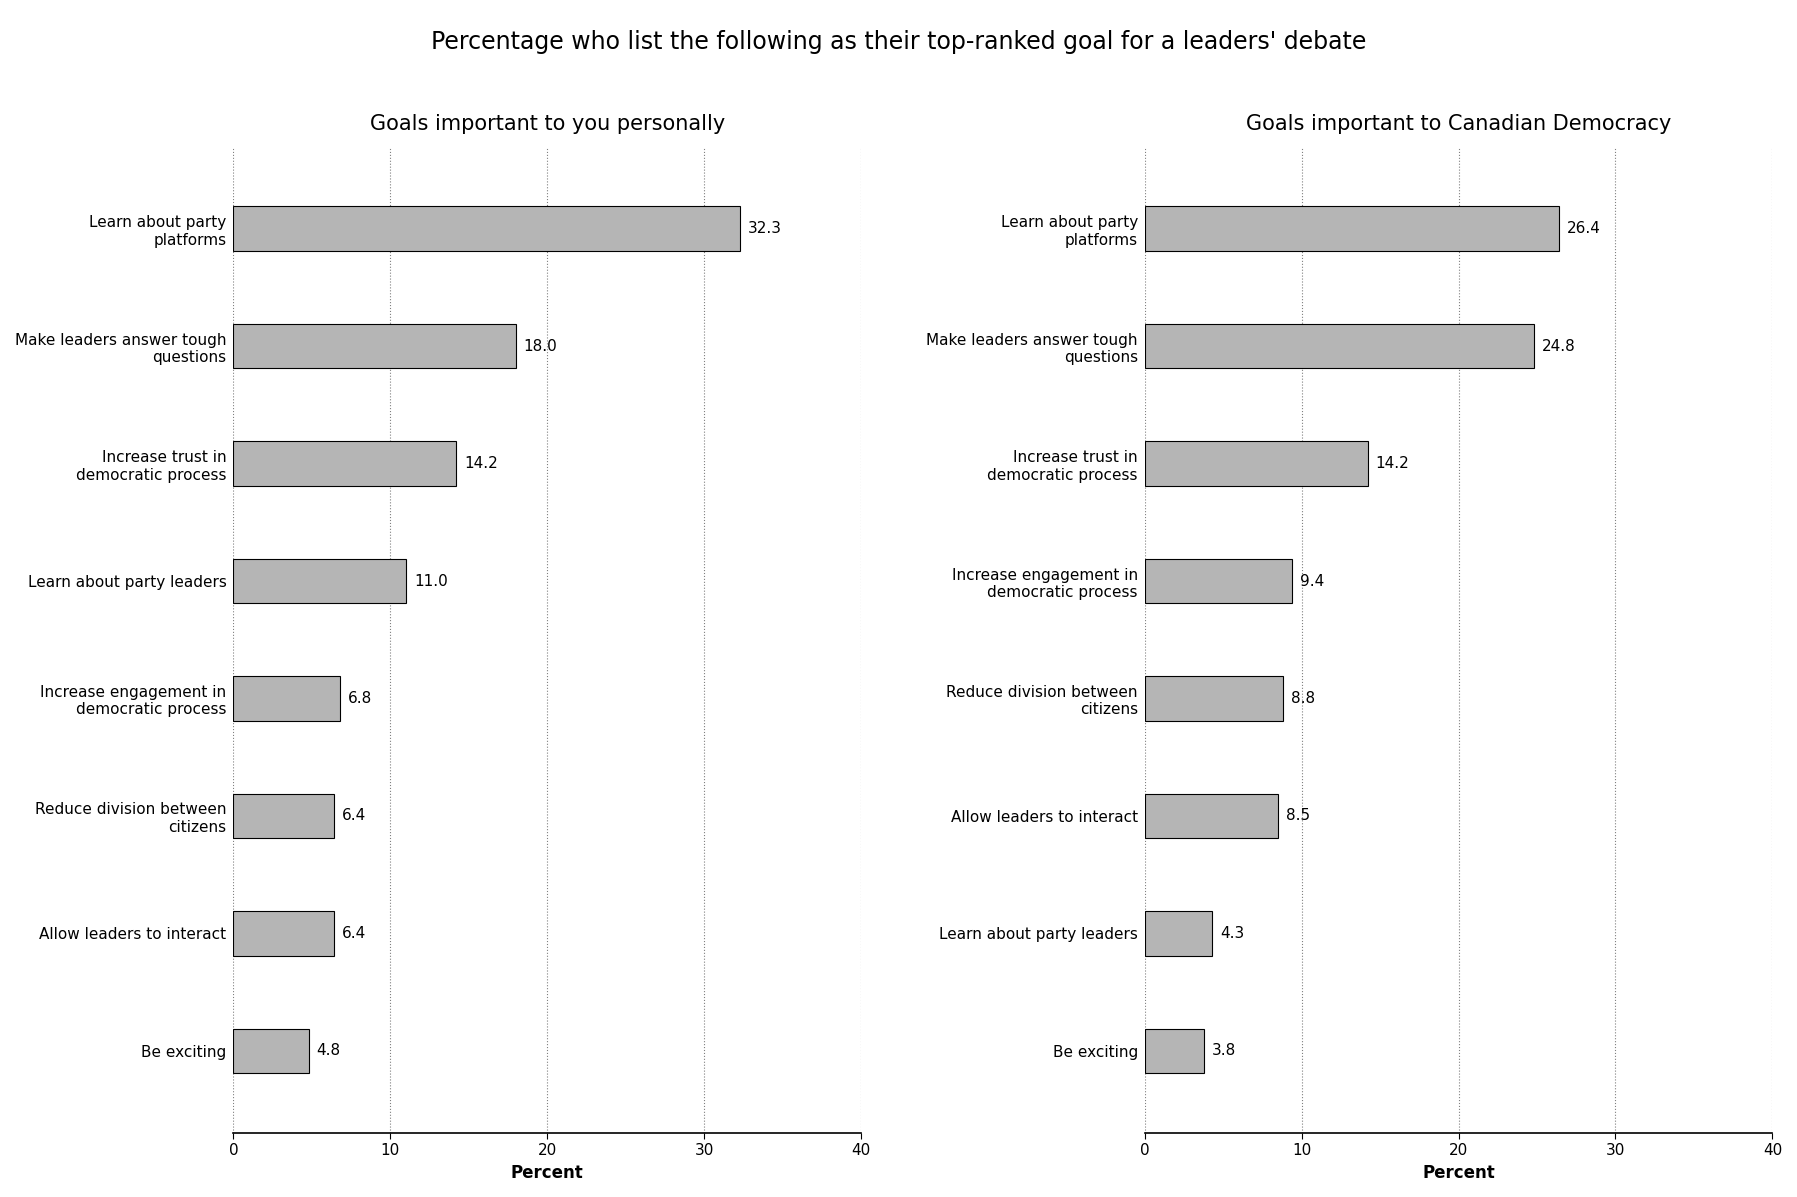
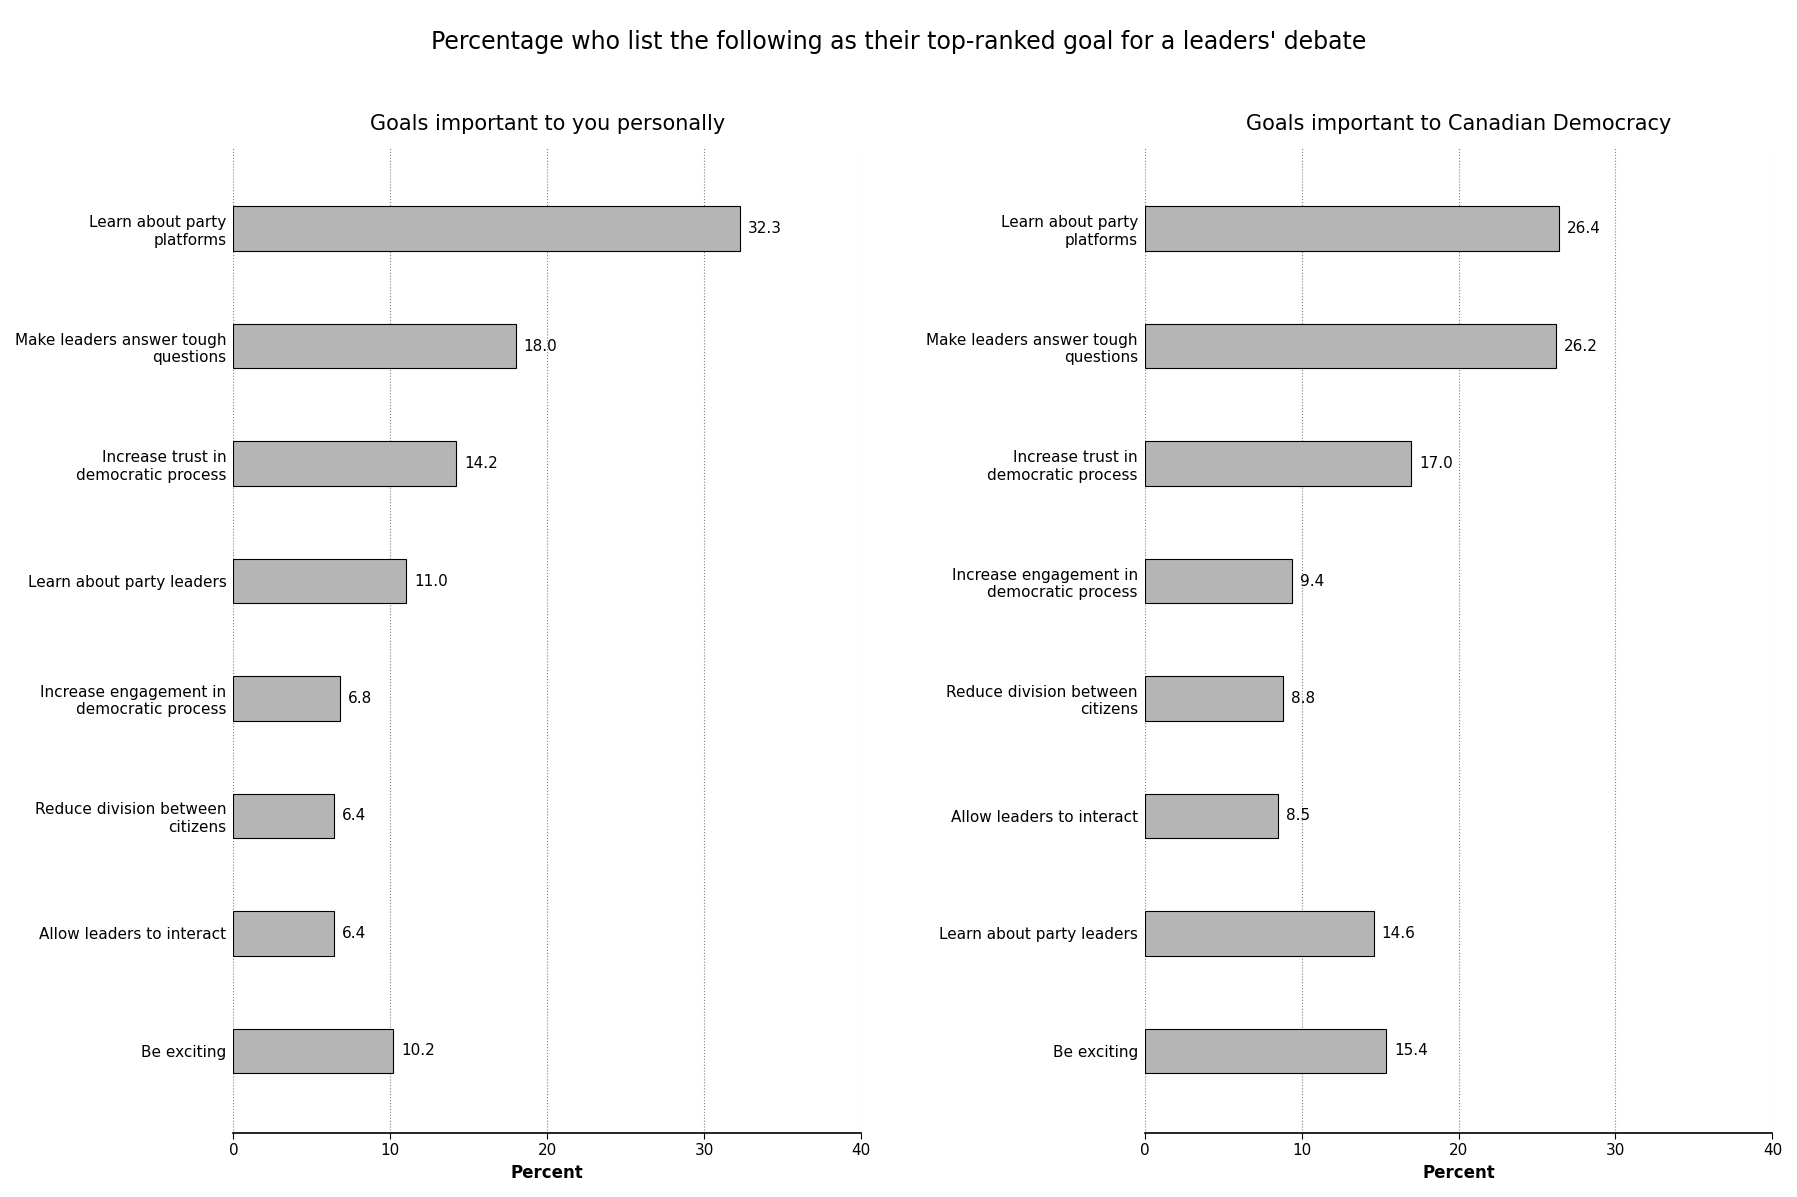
Goals important to you personally/Be exciting: 4.8 -> 10.2
Goals important to Canadian Democracy/Make leaders answer tough questions: 24.8 -> 26.2
Goals important to Canadian Democracy/Increase trust in democratic process: 14.2 -> 17.0
Goals important to Canadian Democracy/Learn about party leaders: 4.3 -> 14.6
Goals important to Canadian Democracy/Be exciting: 3.8 -> 15.4
